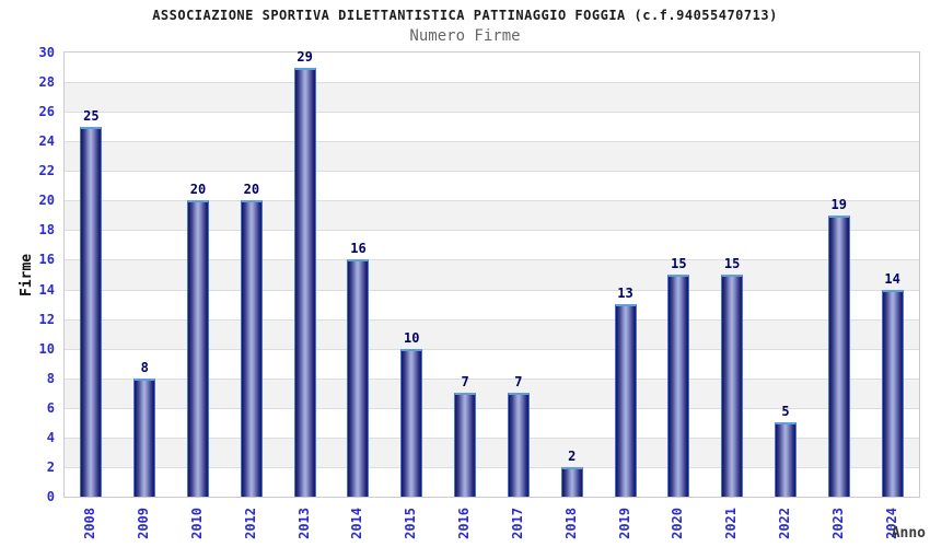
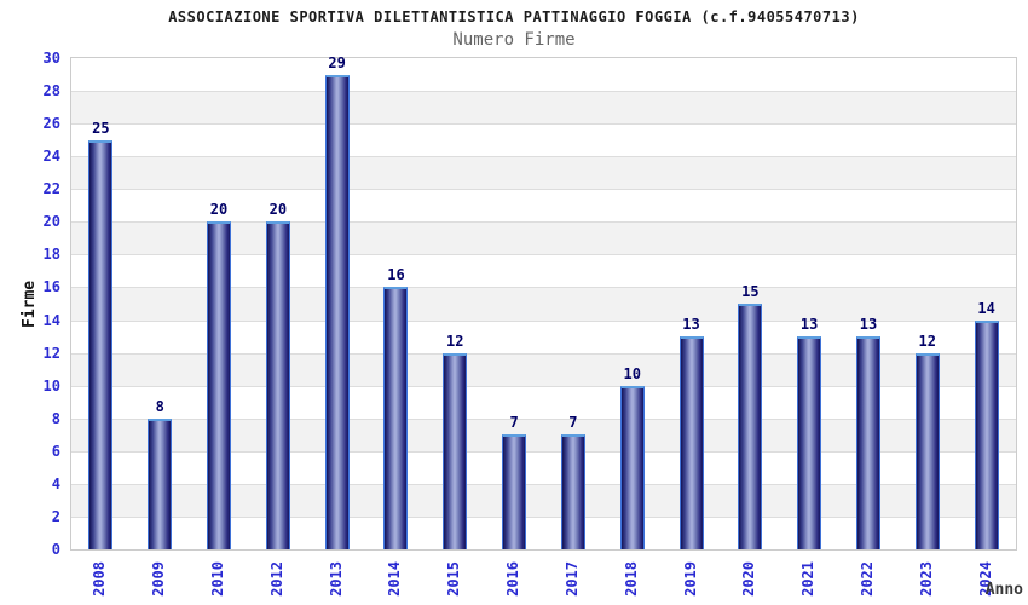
2015: 10 -> 12
2018: 2 -> 10
2021: 15 -> 13
2022: 5 -> 13
2023: 19 -> 12
